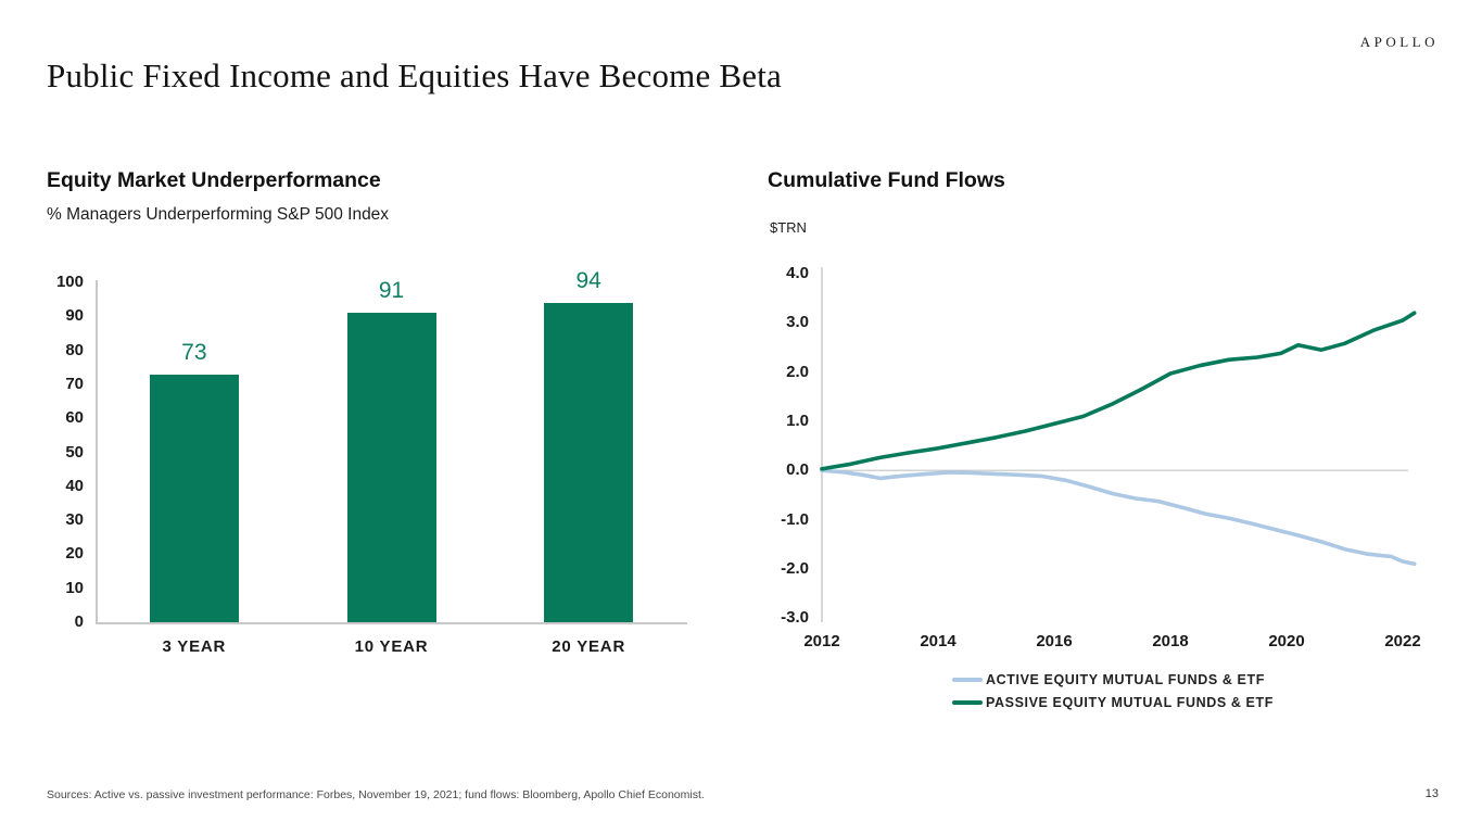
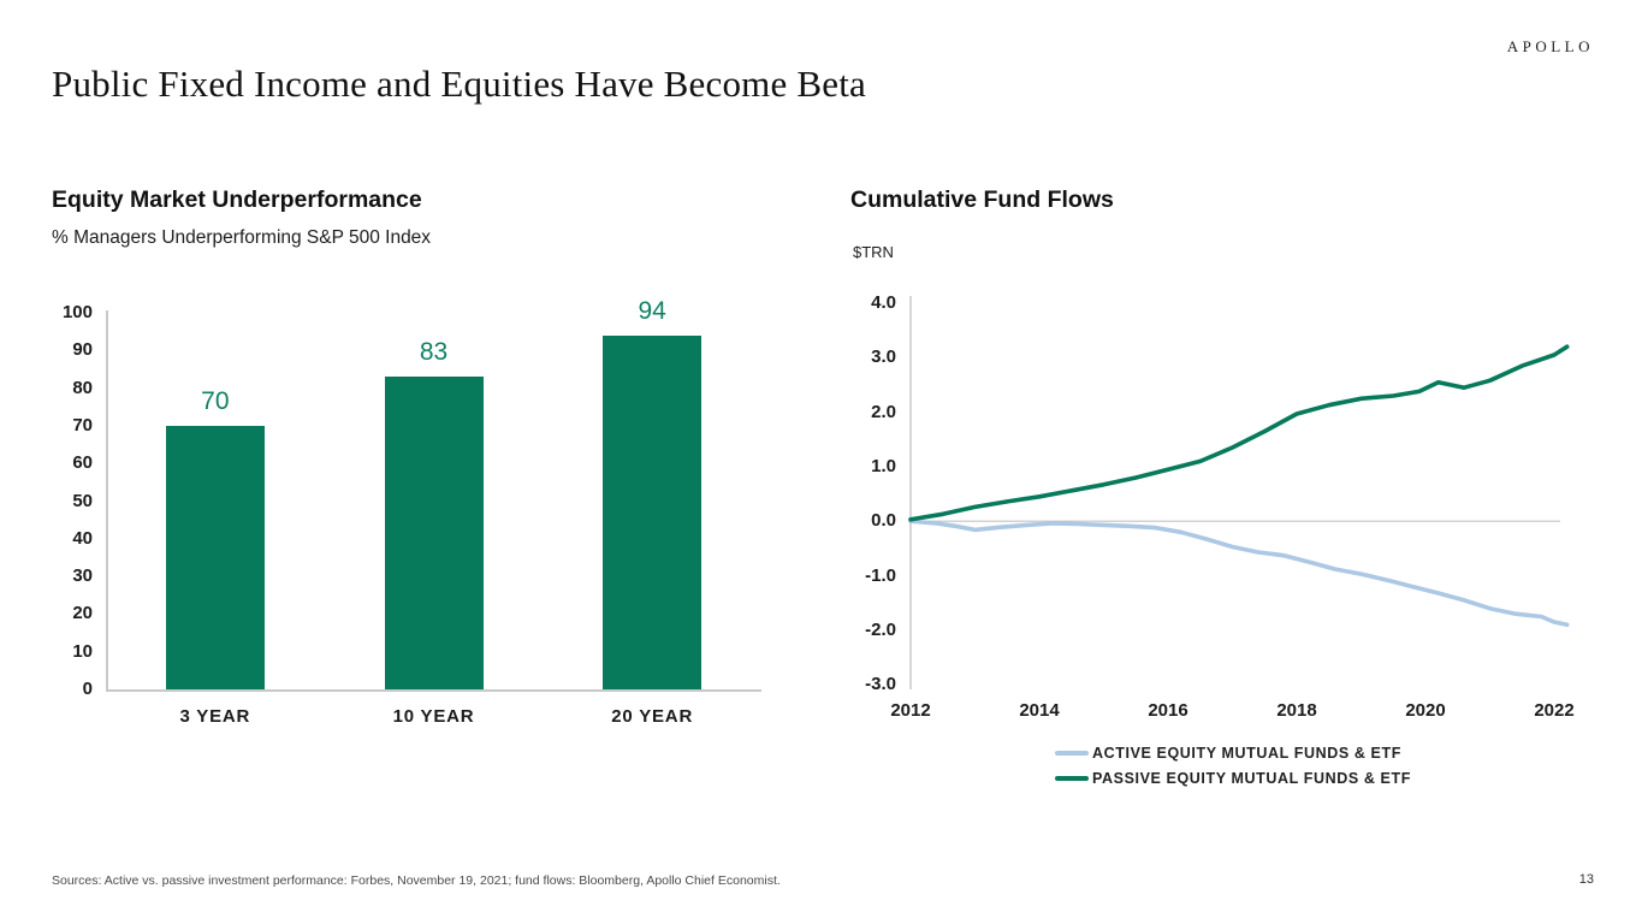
Equity Market Underperformance/3 YEAR: 73 -> 70
Equity Market Underperformance/10 YEAR: 91 -> 83
